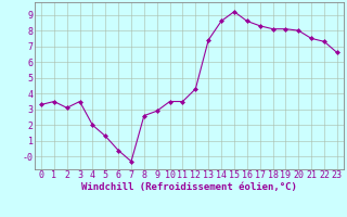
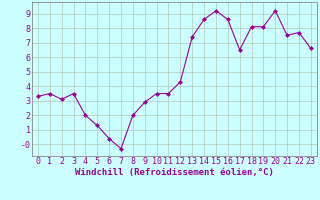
8: 2.6 -> 2.0
17: 8.3 -> 6.5
20: 8.0 -> 9.2
22: 7.3 -> 7.7
